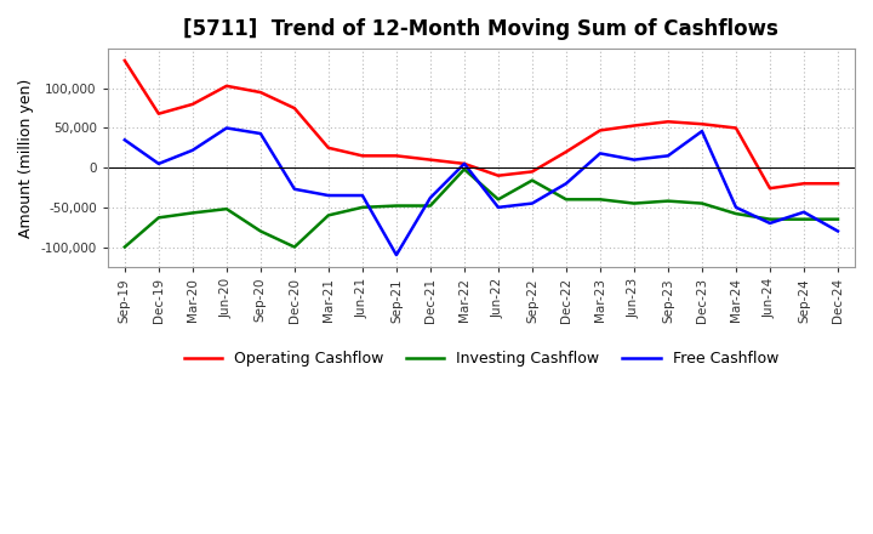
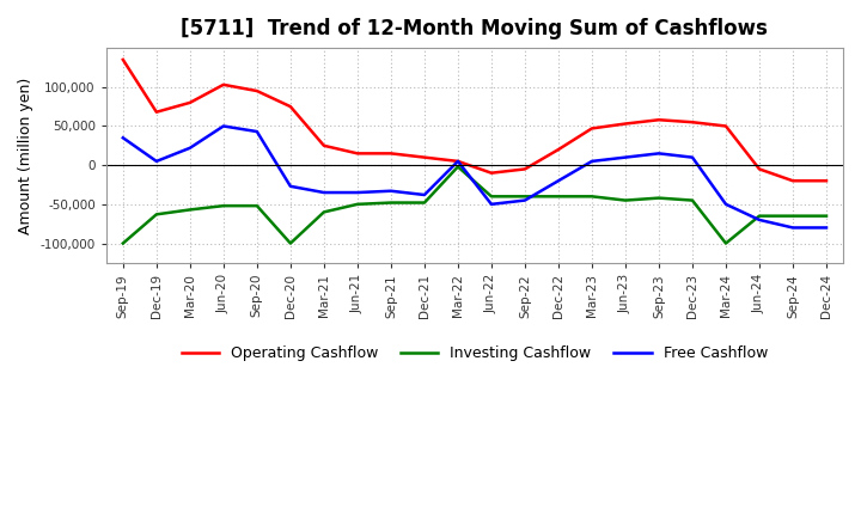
Investing Cashflow/Sep-20: -80,000 -> -52,000
Free Cashflow/Sep-21: -110,000 -> -33,000
Investing Cashflow/Sep-22: -16,000 -> -40,000
Free Cashflow/Mar-23: 18,000 -> 5,000
Free Cashflow/Dec-23: 46,000 -> 10,000
Investing Cashflow/Mar-24: -58,000 -> -100,000
Operating Cashflow/Jun-24: -26,000 -> -5,000
Free Cashflow/Sep-24: -56,000 -> -80,000
